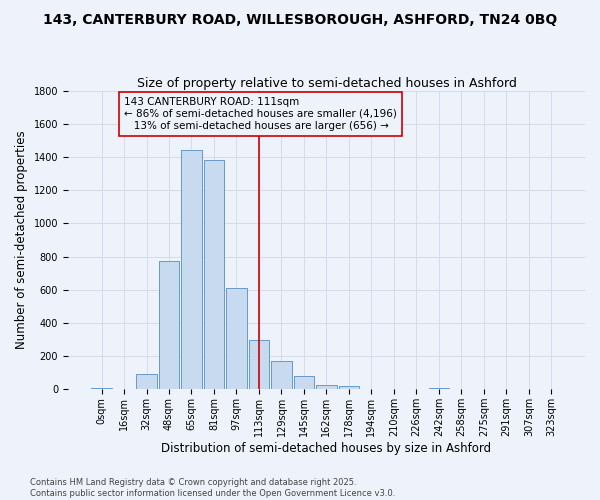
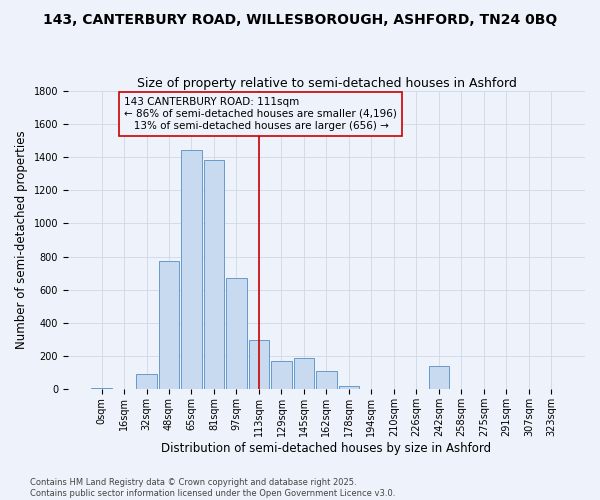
97sqm: 610 -> 670
145sqm: 80 -> 190
162sqm: 30 -> 110
242sqm: 0 -> 140
